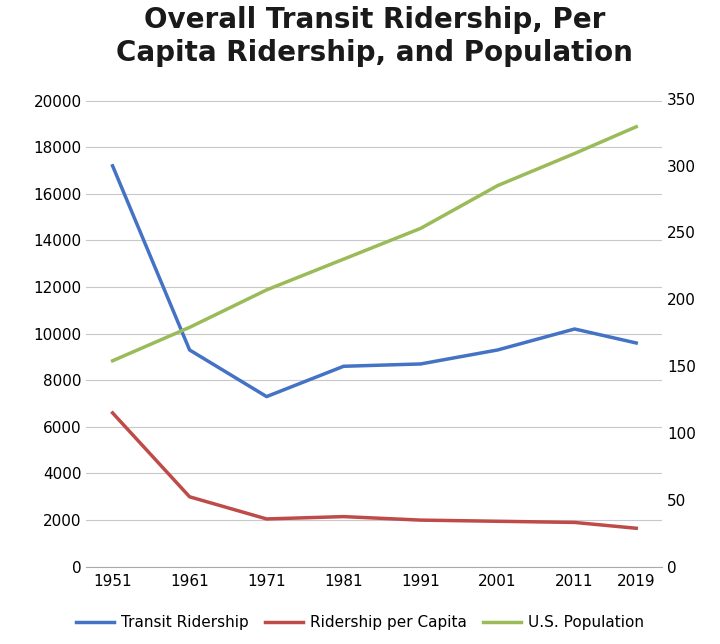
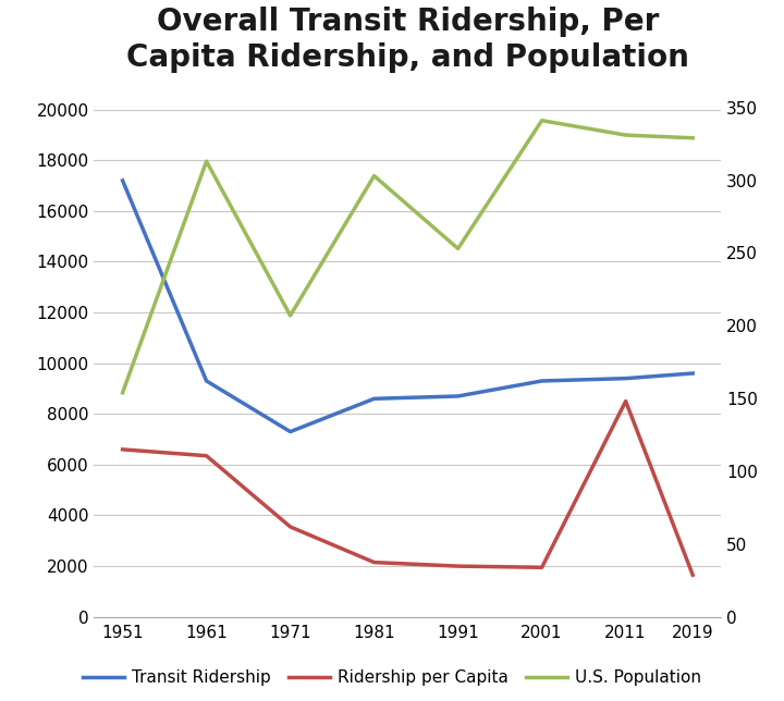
Ridership per Capita/1961: 3000 -> 6350
U.S. Population/1961: 179 -> 313
Ridership per Capita/1971: 2050 -> 3550
U.S. Population/1981: 230 -> 303
U.S. Population/2001: 285 -> 341
Transit Ridership/2011: 10200 -> 9400
Ridership per Capita/2011: 1900 -> 8500
U.S. Population/2011: 309 -> 331
